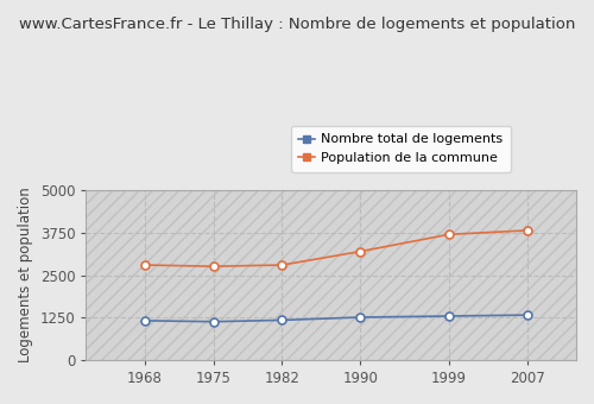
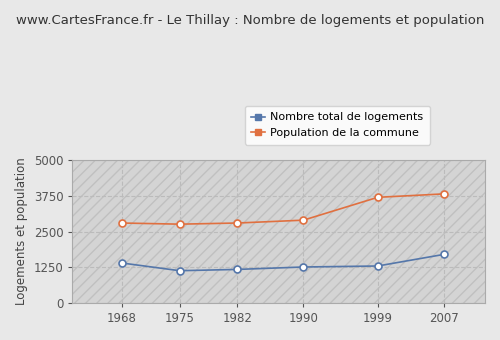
Nombre total de logements/1968: 1160 -> 1400
Population de la commune/1990: 3200 -> 2900
Nombre total de logements/2007: 1320 -> 1700
